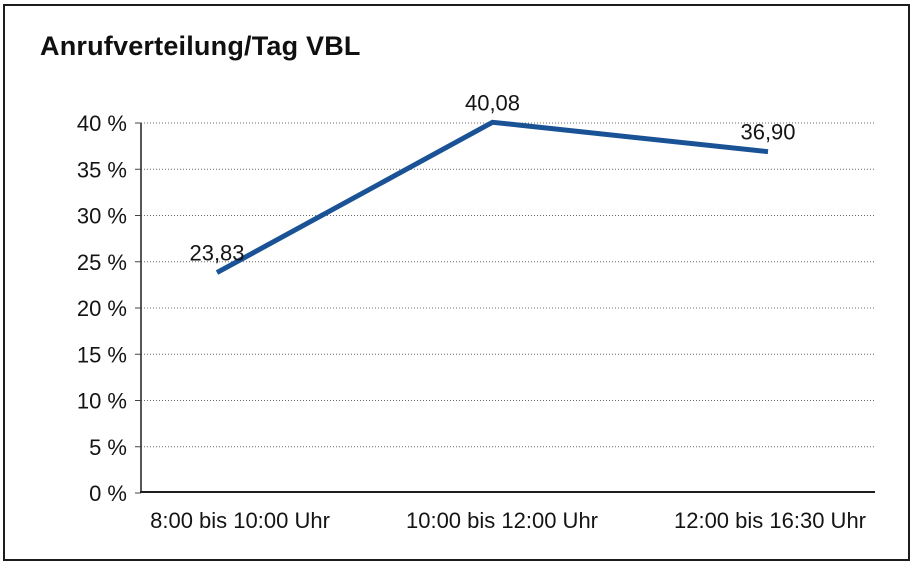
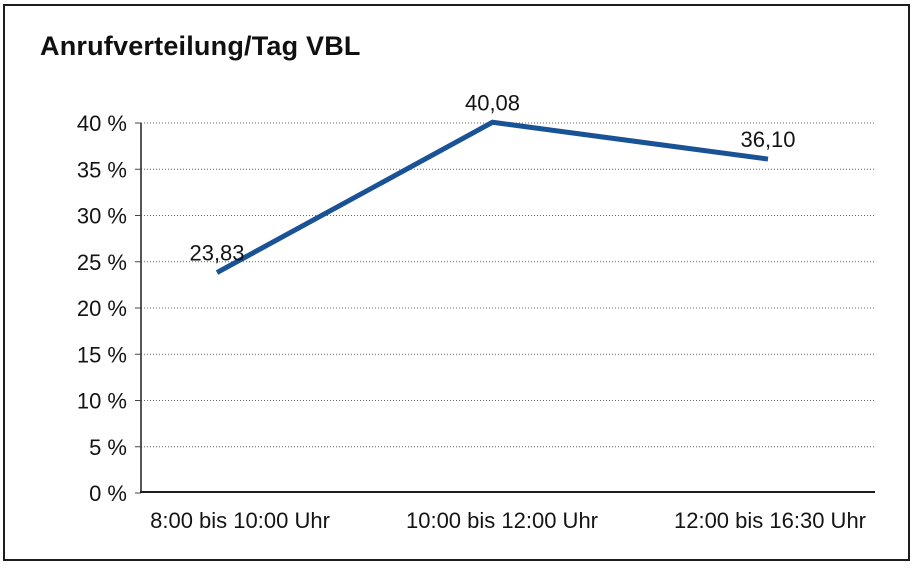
12:00 bis 16:30 Uhr: 36,90 -> 36,10
